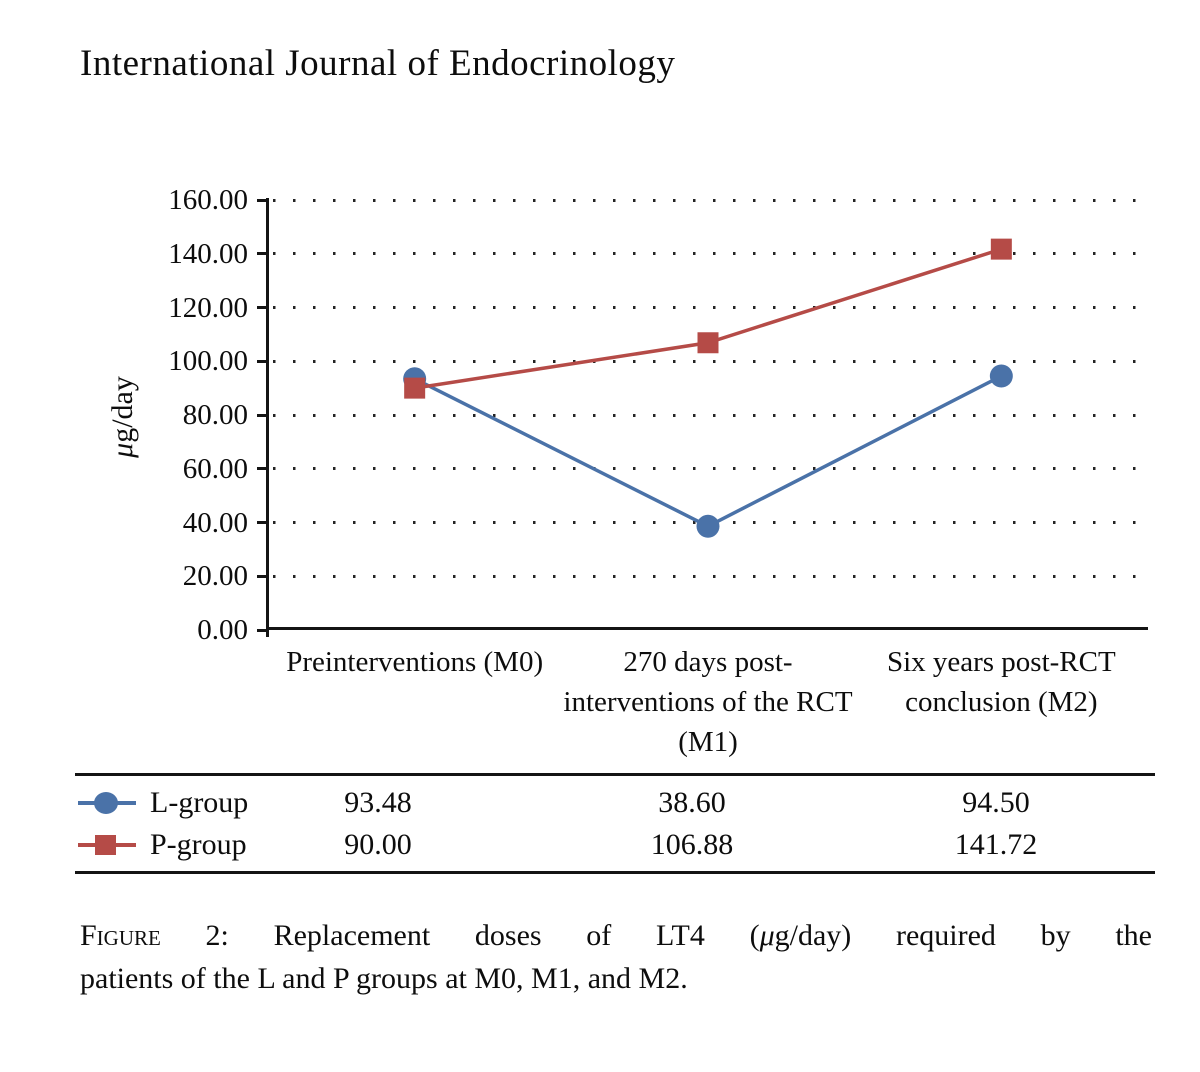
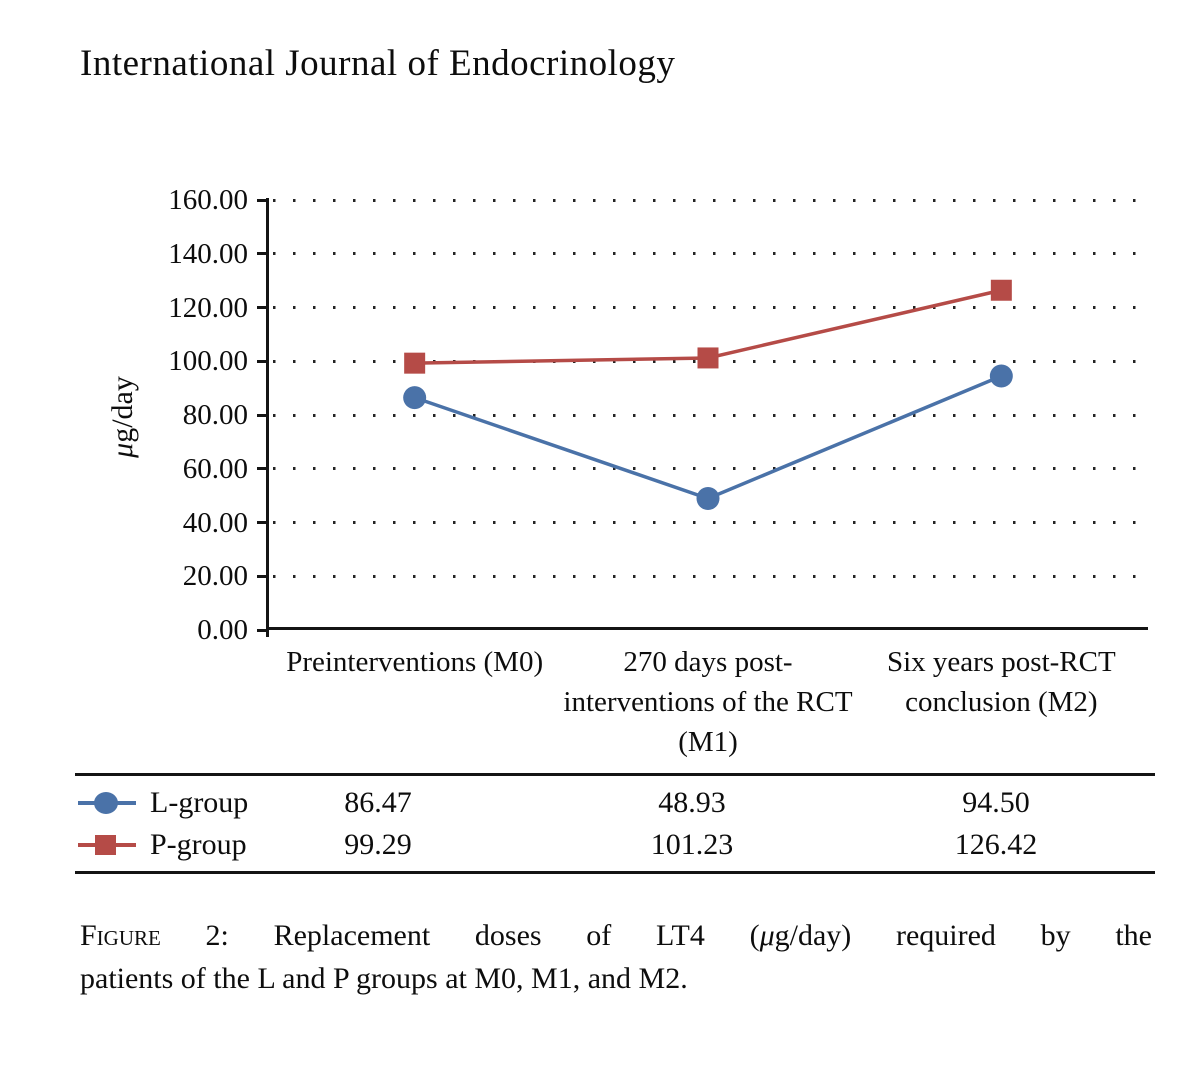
L-group/Preinterventions (M0): 93.48 -> 86.47
P-group/Preinterventions (M0): 90.00 -> 99.29
L-group/270 days post-interventions of the RCT (M1): 38.60 -> 48.93
P-group/270 days post-interventions of the RCT (M1): 106.88 -> 101.23
P-group/Six years post-RCT conclusion (M2): 141.72 -> 126.42
